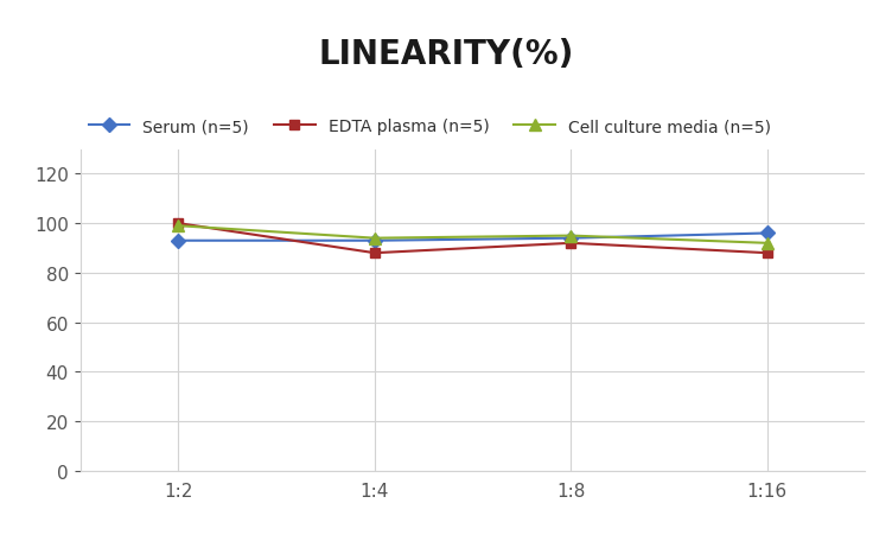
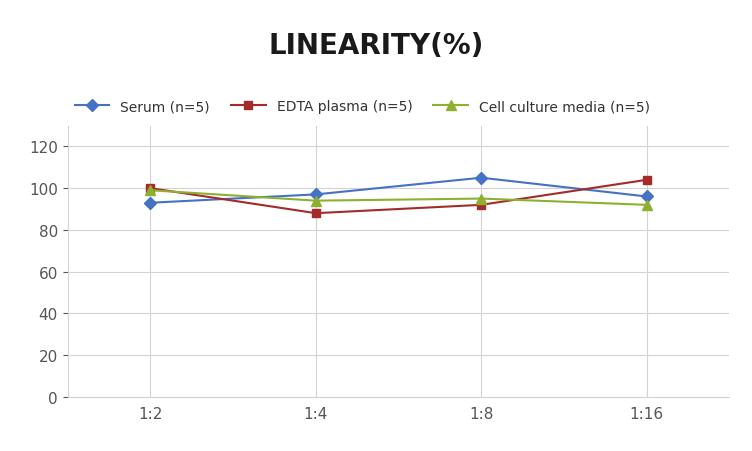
Serum (n=5)/1:4: 93 -> 97
Serum (n=5)/1:8: 94 -> 105
EDTA plasma (n=5)/1:16: 88 -> 104
